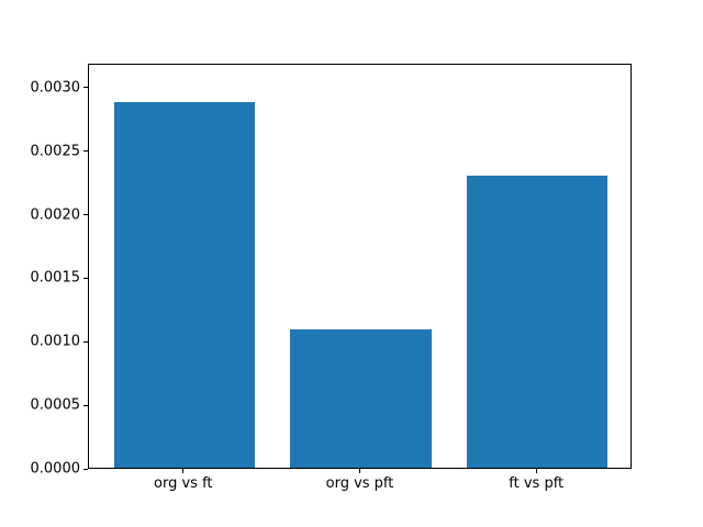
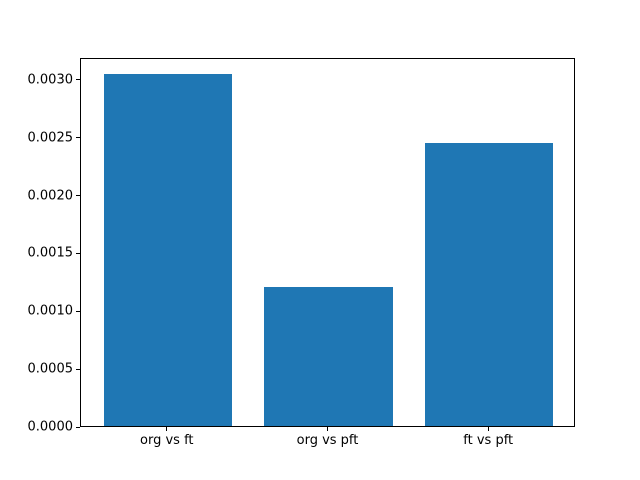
org vs ft: 0.00288 -> 0.00304
org vs pft: 0.00109 -> 0.00120
ft vs pft: 0.00230 -> 0.00245
